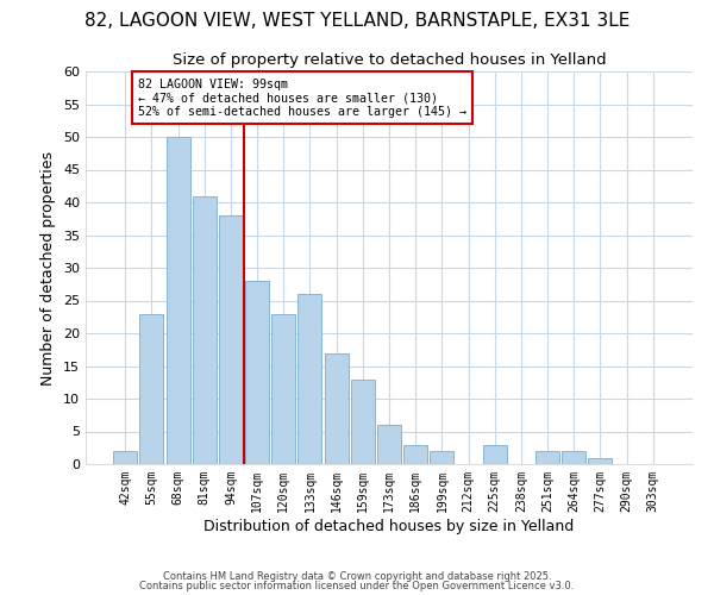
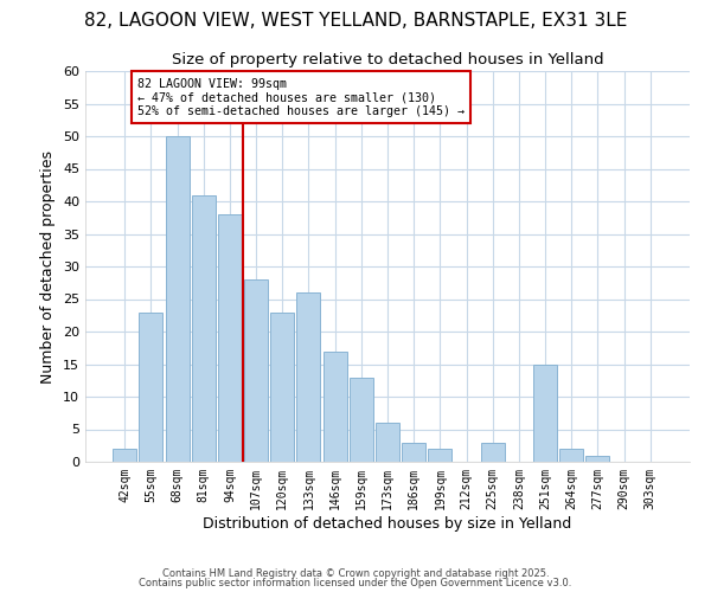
251sqm: 2 -> 15
